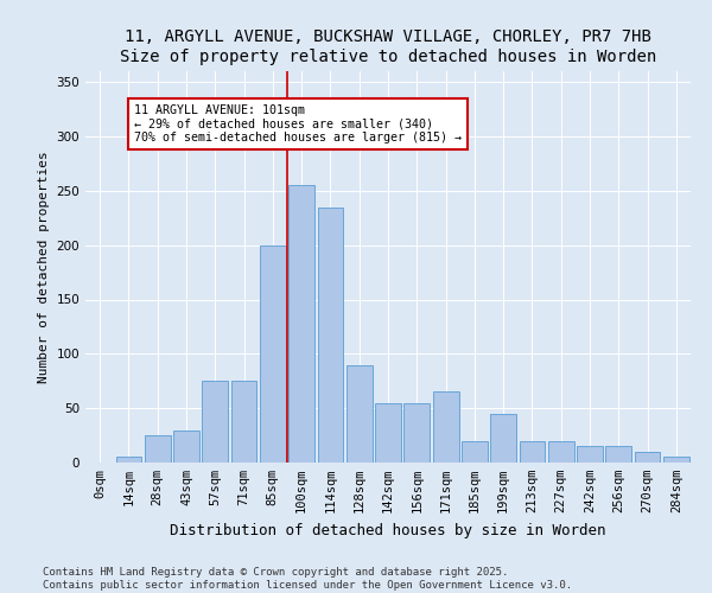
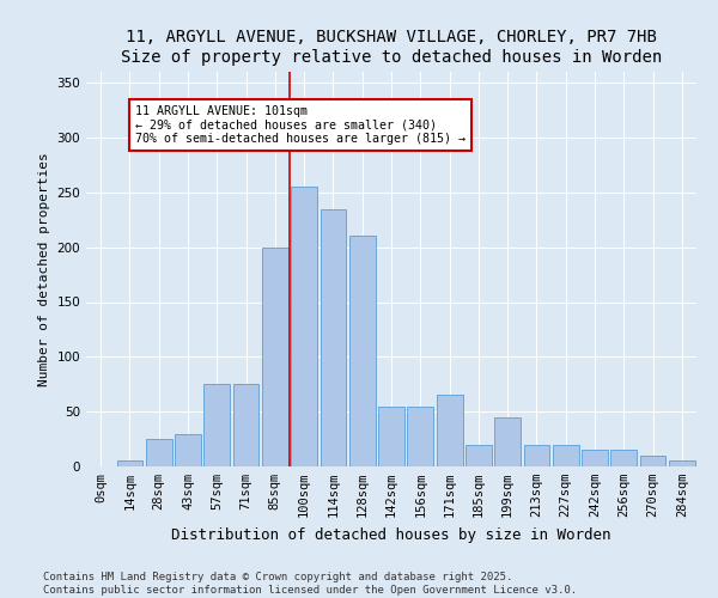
128sqm: 90 -> 210
